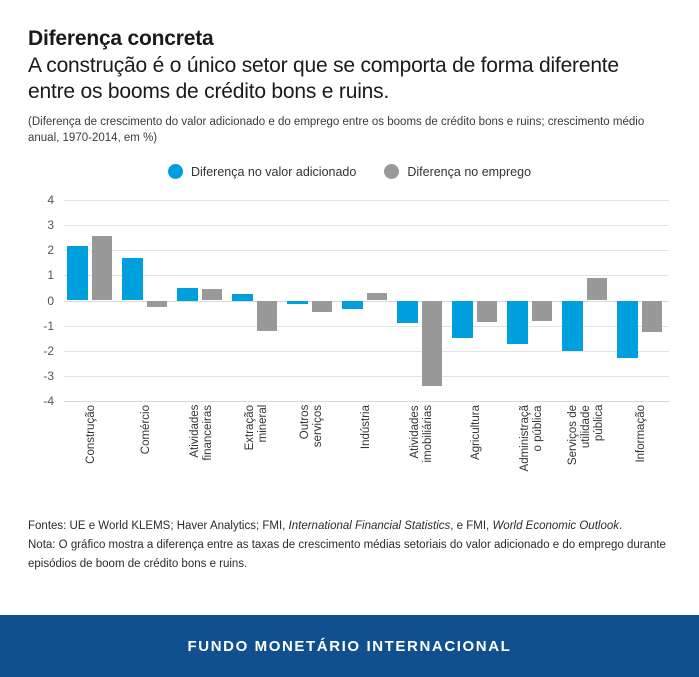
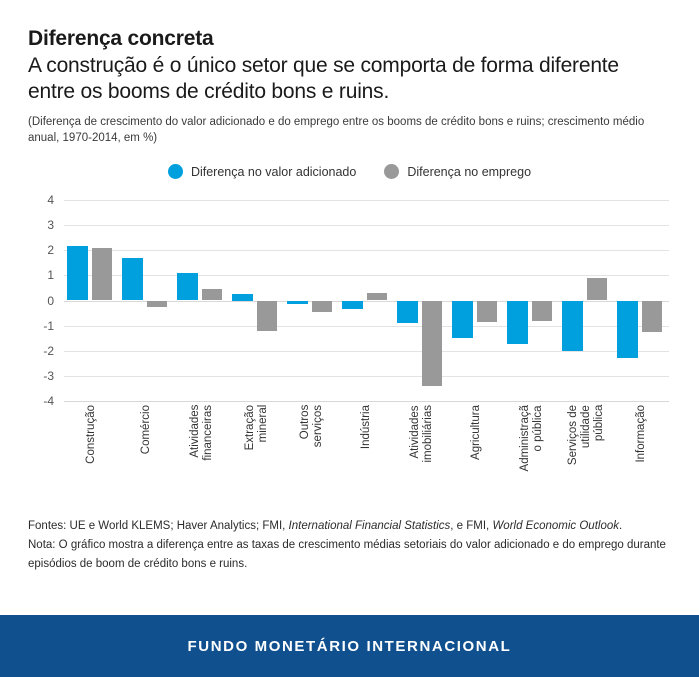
Diferença no emprego/Construção: 2.5 -> 2.1
Diferença no valor adicionado/Atividades financeiras: 0.5 -> 1.1
